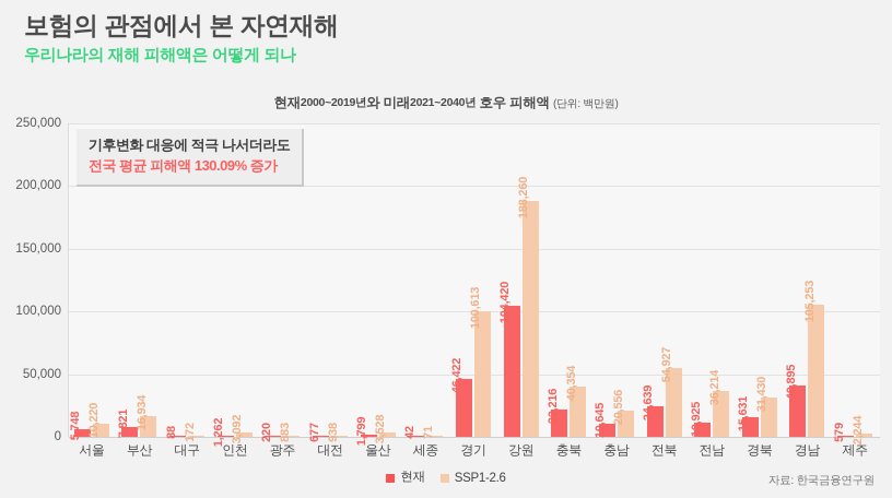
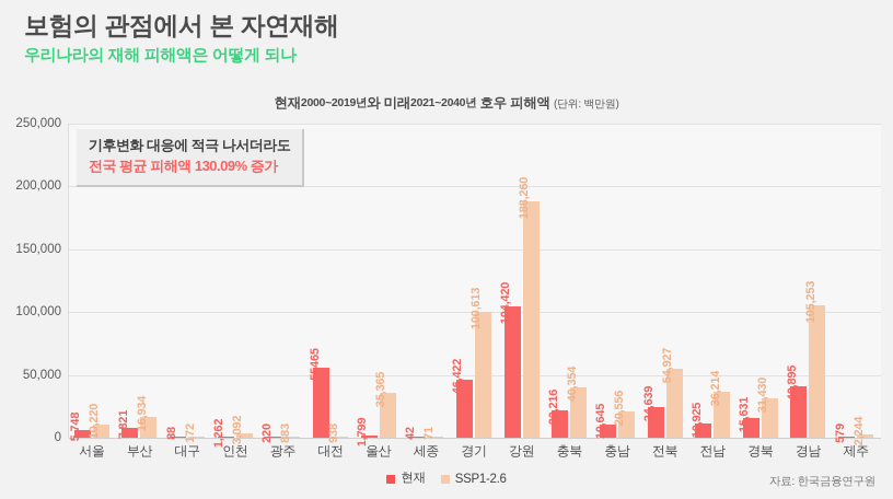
현재/대전: 677 -> 55465
SSP1-2.6/울산: 3,528 -> 35,365
